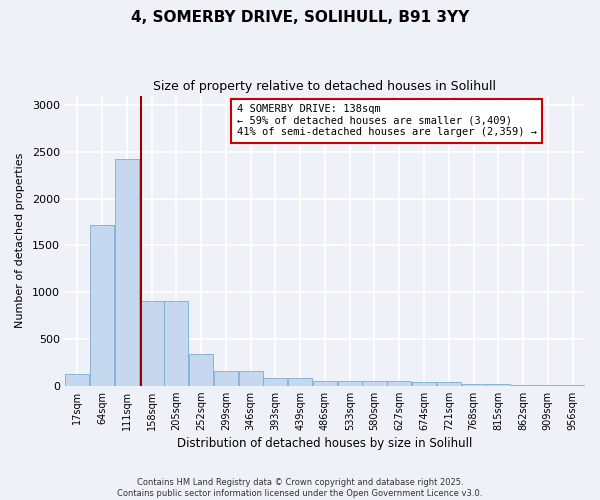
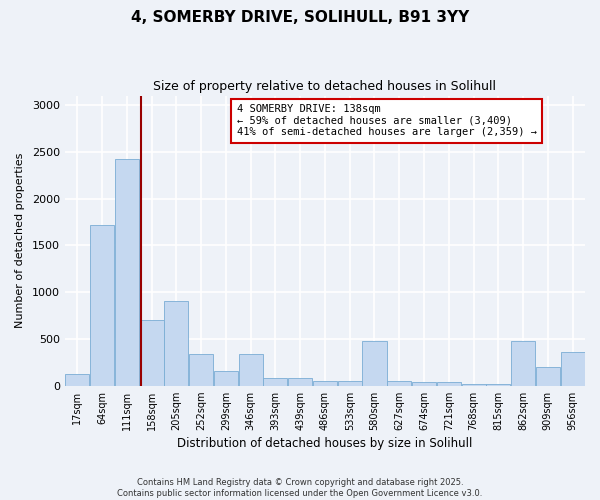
158sqm: 910 -> 700
346sqm: 160 -> 340
580sqm: 50 -> 480
862sqm: 0 -> 480
909sqm: 0 -> 200
956sqm: 0 -> 360
